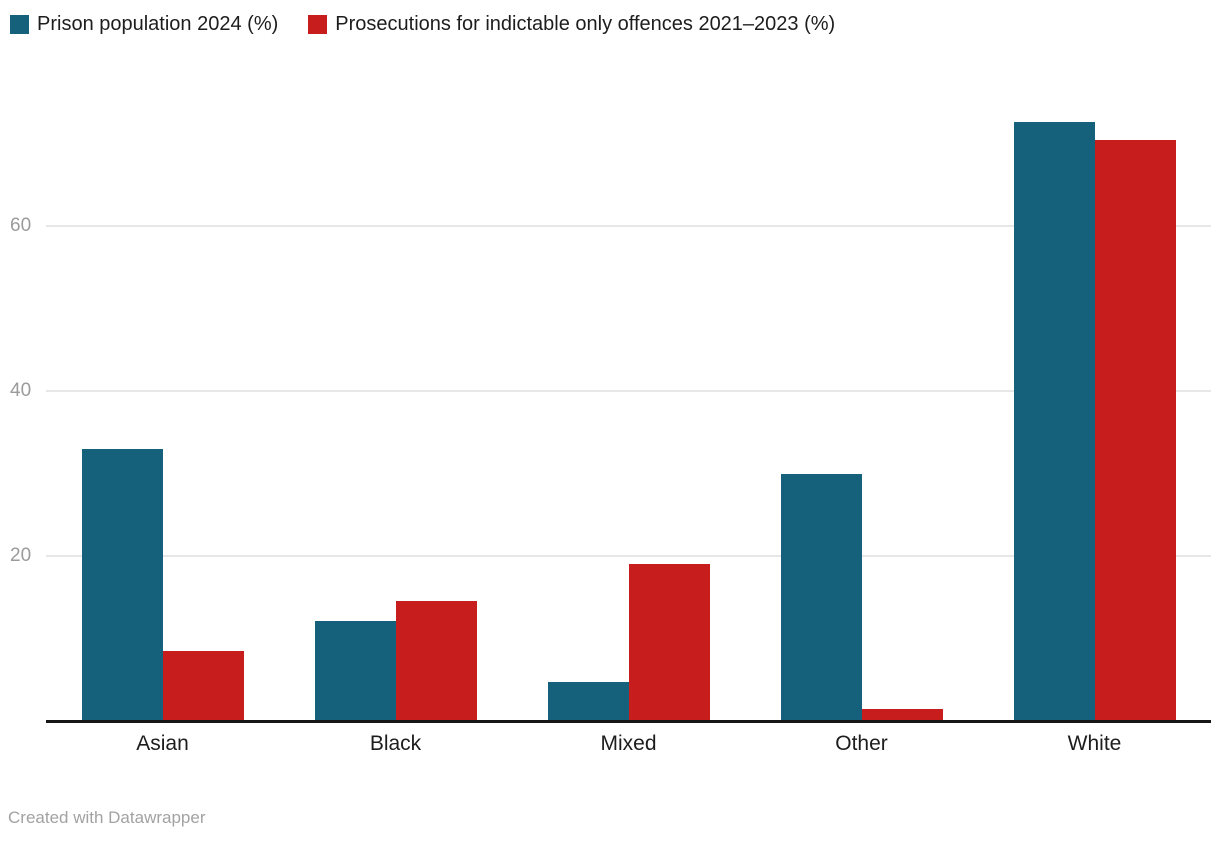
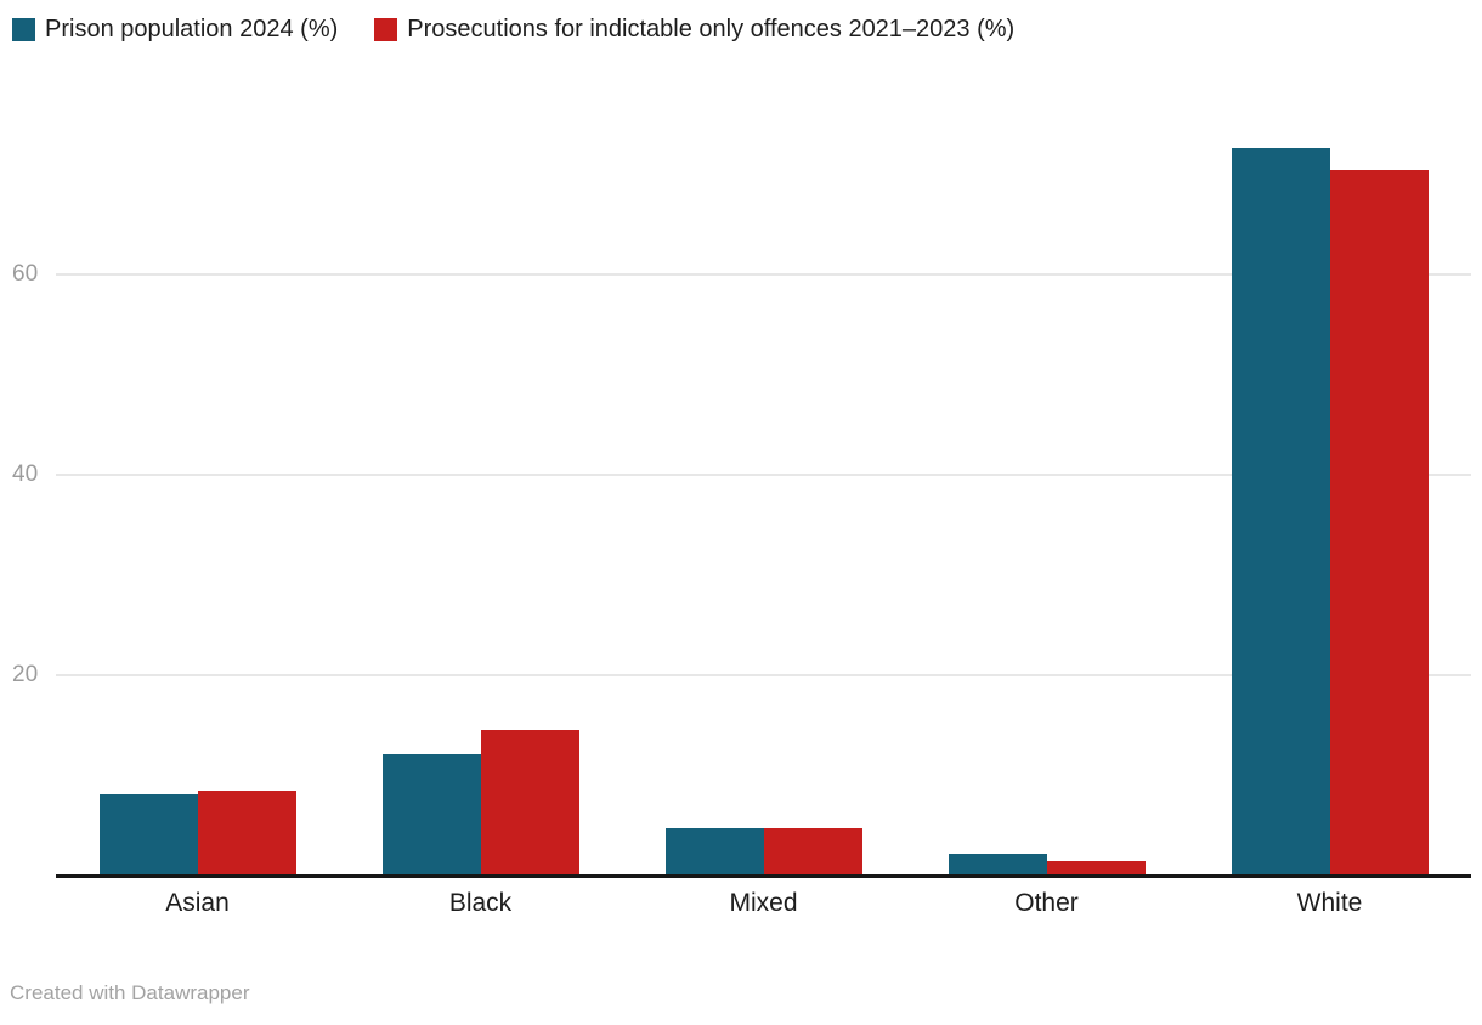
Prison population 2024 (%)/Asian: 33 -> 8
Prosecutions for indictable only offences 2021–2023 (%)/Mixed: 19 -> 5
Prison population 2024 (%)/Other: 30 -> 2
